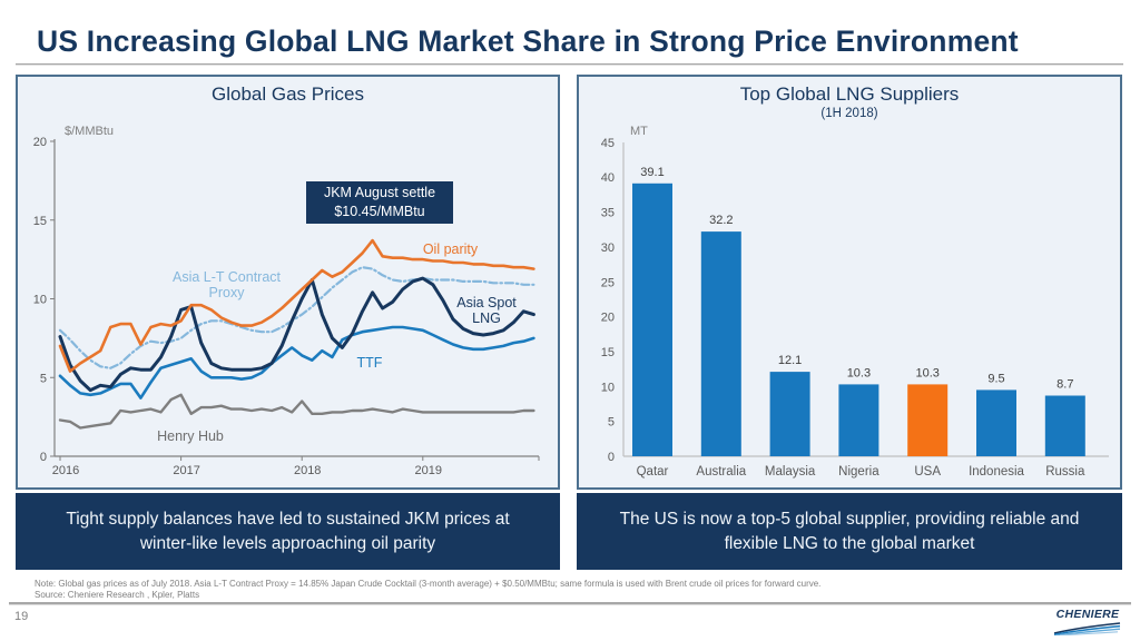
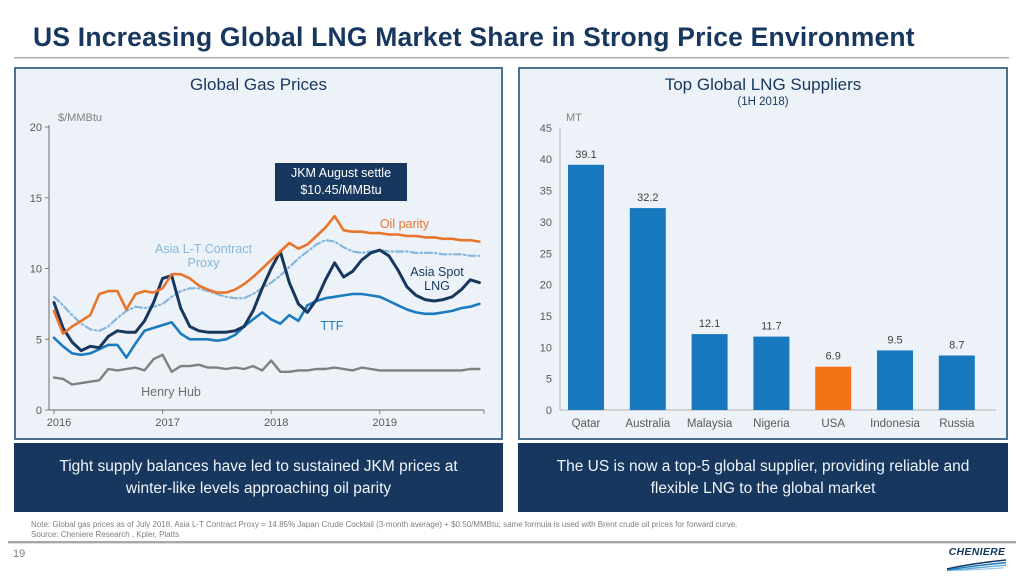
Top Global LNG Suppliers (1H 2018)/Nigeria: 10.3 -> 11.7
Top Global LNG Suppliers (1H 2018)/USA: 10.3 -> 6.9
